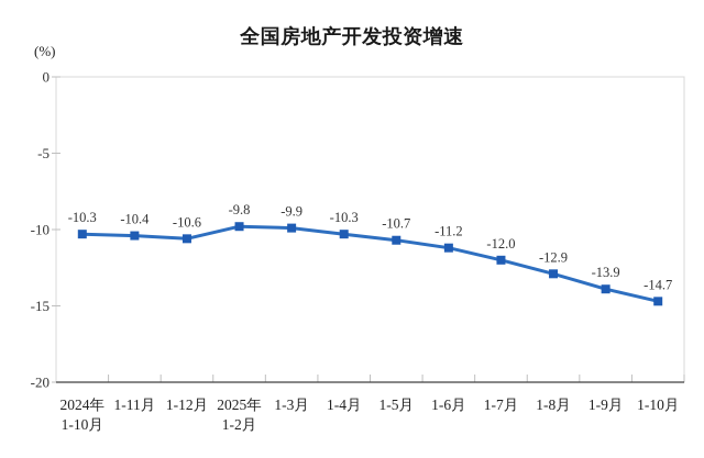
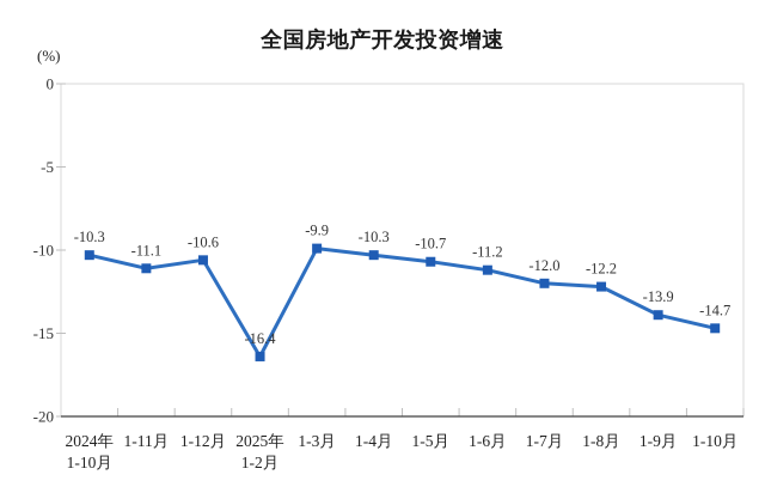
1-11月: -10.4 -> -11.1
2025年 1-2月: -9.8 -> -16.4
1-8月: -12.9 -> -12.2
